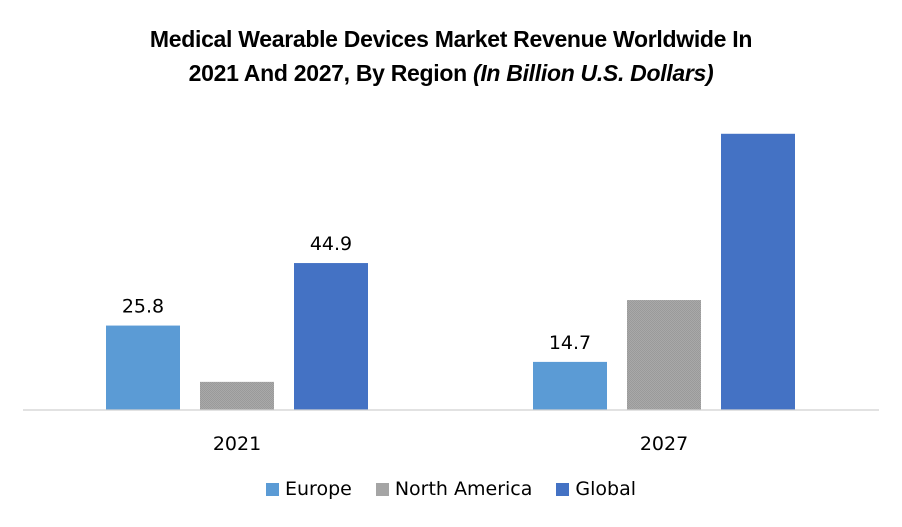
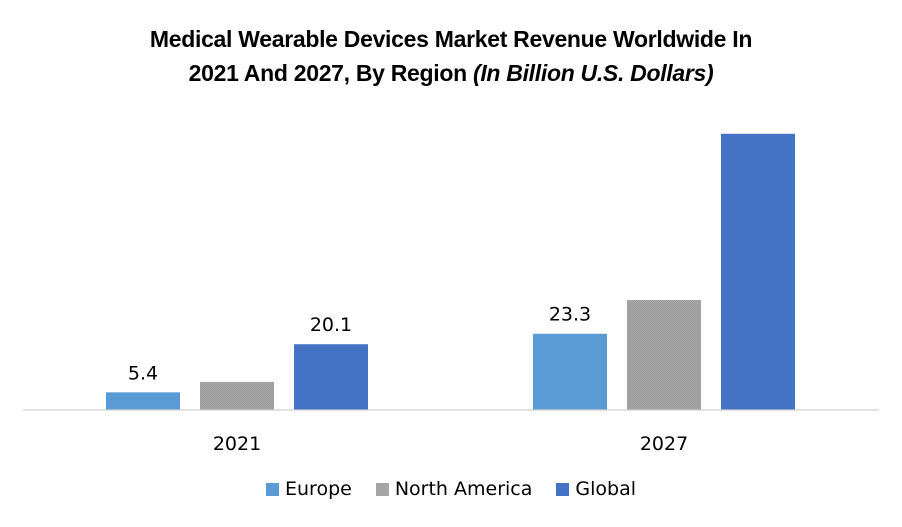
Europe/2021: 25.8 -> 5.4
Global/2021: 44.9 -> 20.1
Europe/2027: 14.7 -> 23.3
